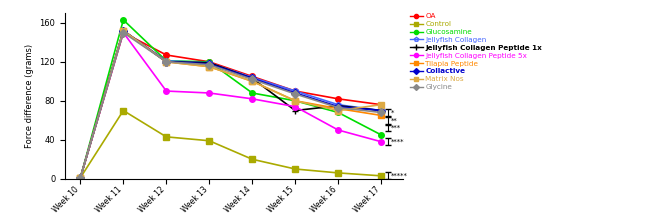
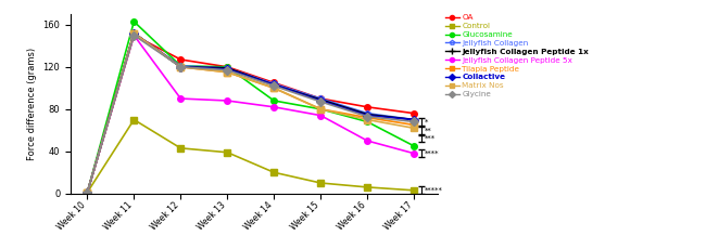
Jellyfish Collagen Peptide 1x/Week 15: 70 -> 89
Matrix Nos/Week 17: 76 -> 62
